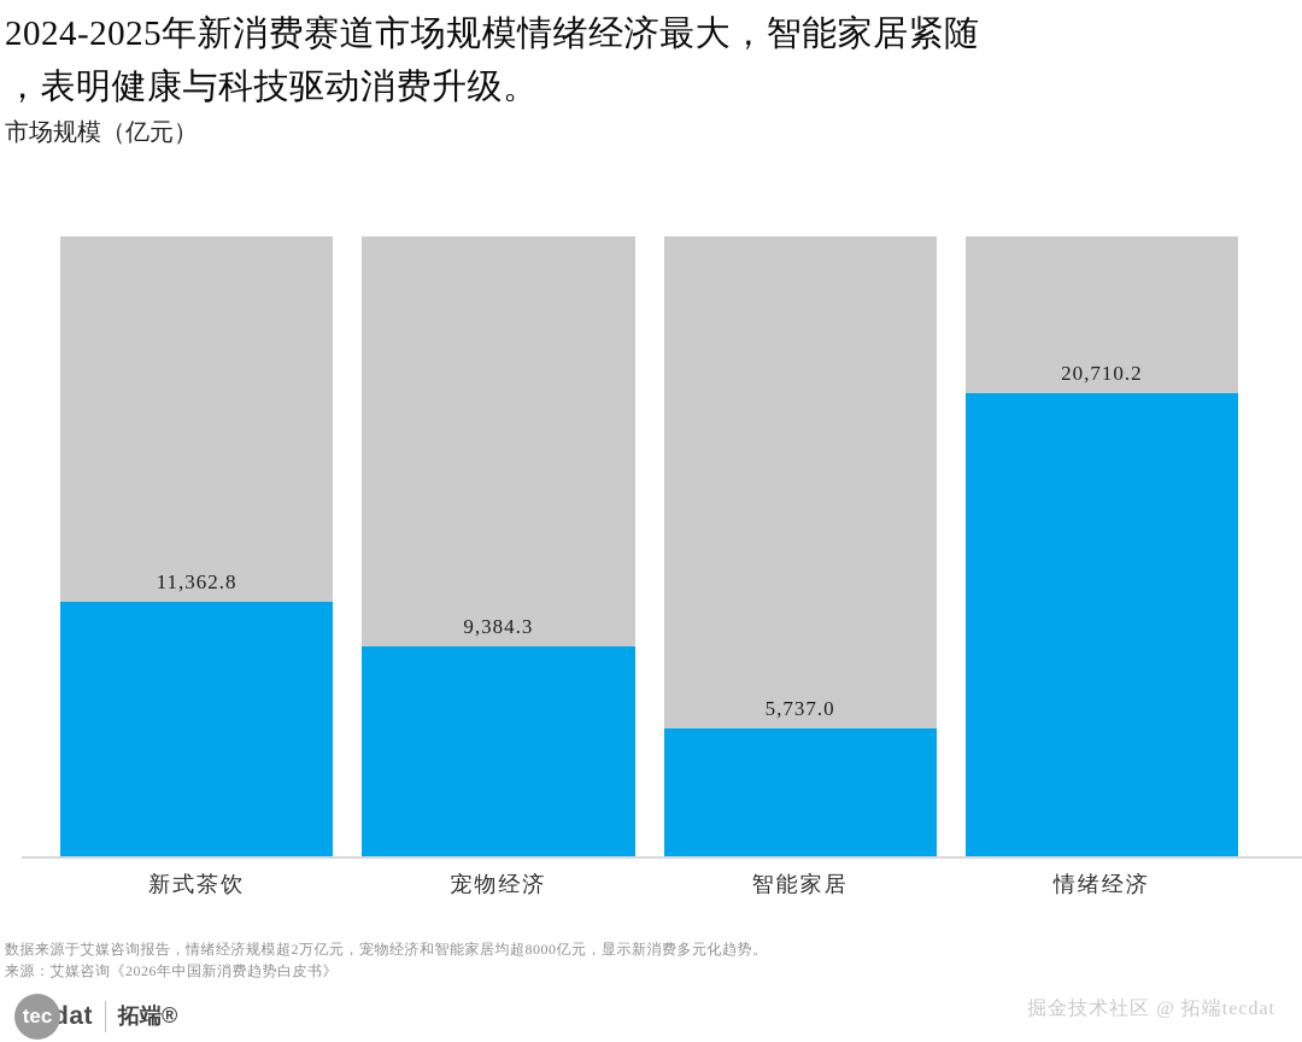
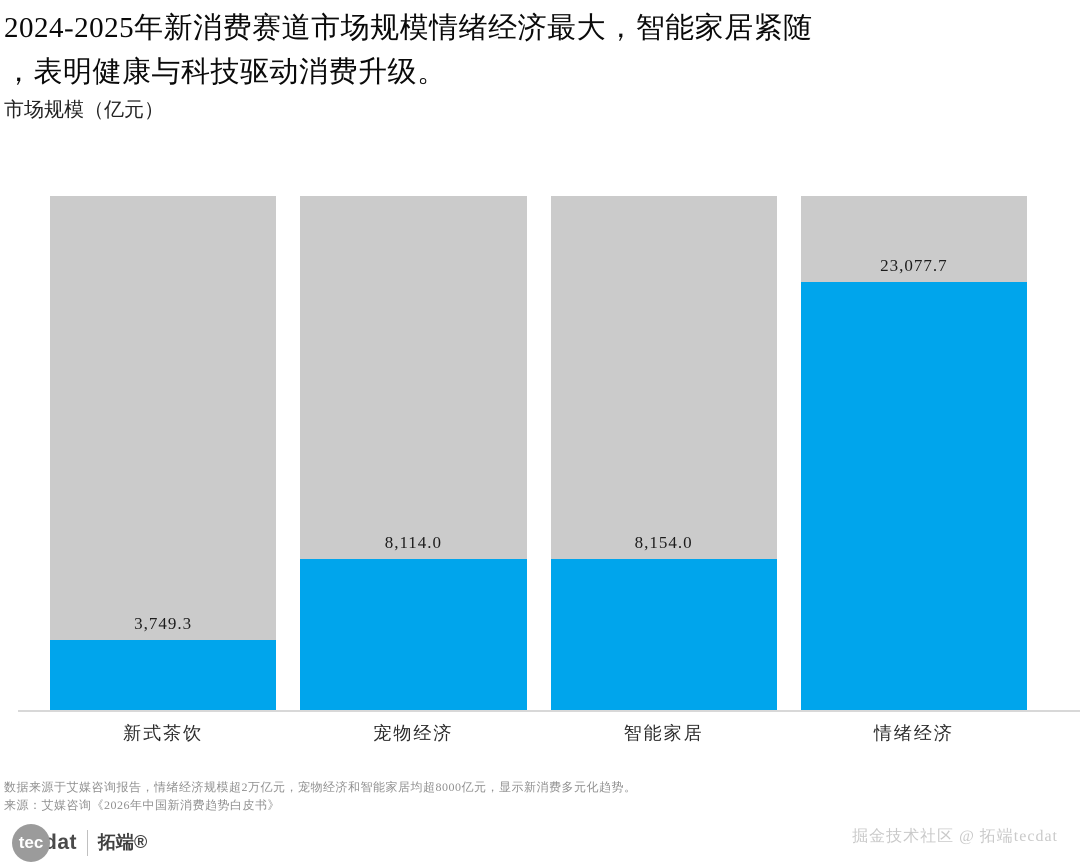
新式茶饮: 11,362.8 -> 3,749.3
宠物经济: 9,384.3 -> 8,114.0
智能家居: 5,737.0 -> 8,154.0
情绪经济: 20,710.2 -> 23,077.7
